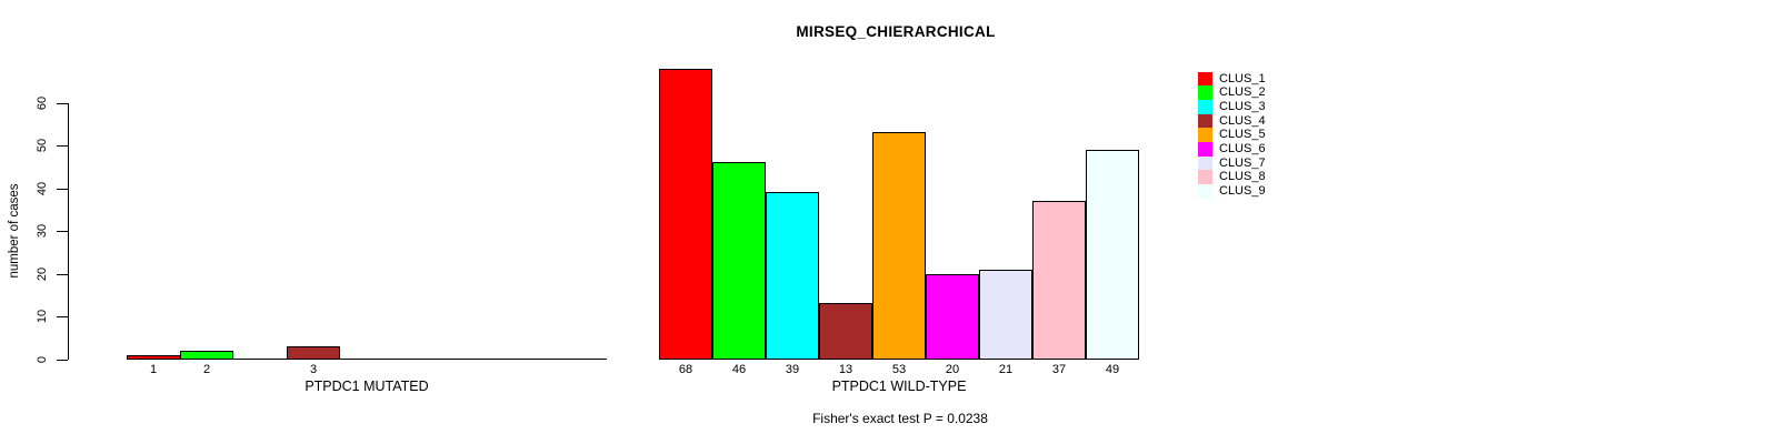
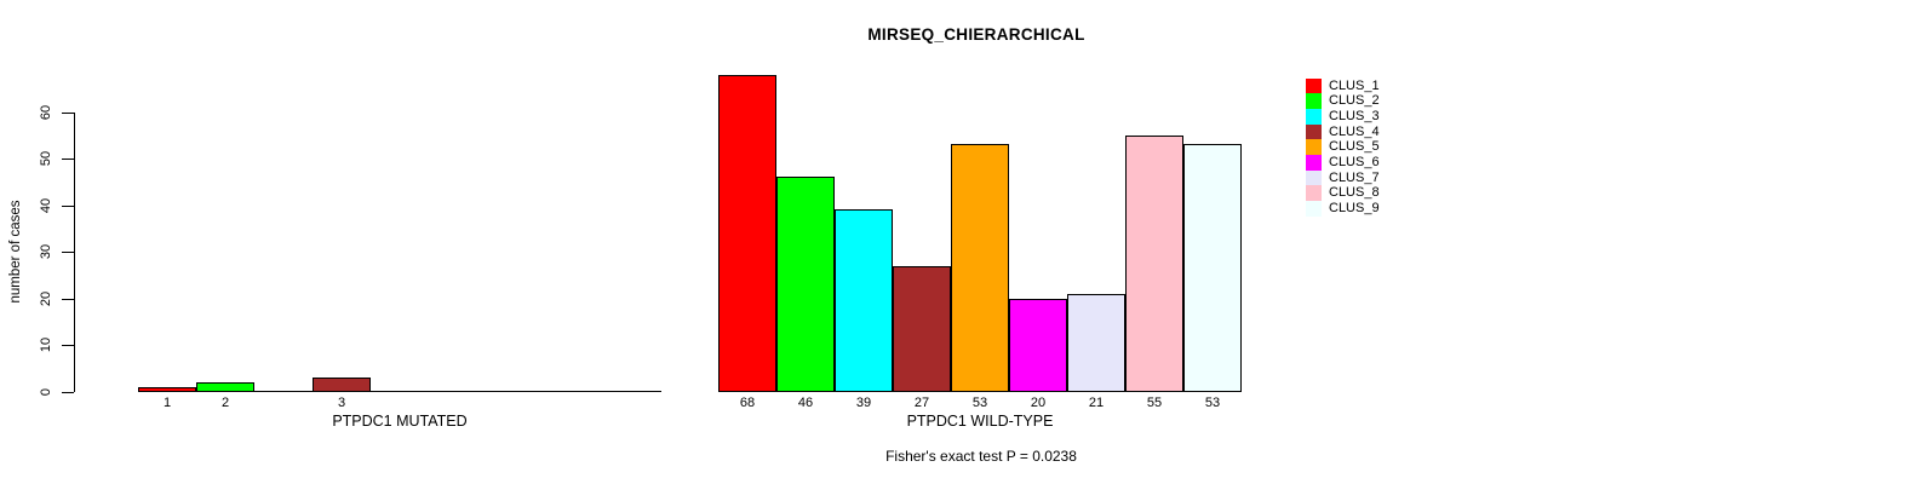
CLUS_4/PTPDC1 WILD-TYPE: 13 -> 27
CLUS_8/PTPDC1 WILD-TYPE: 37 -> 55
CLUS_9/PTPDC1 WILD-TYPE: 49 -> 53
